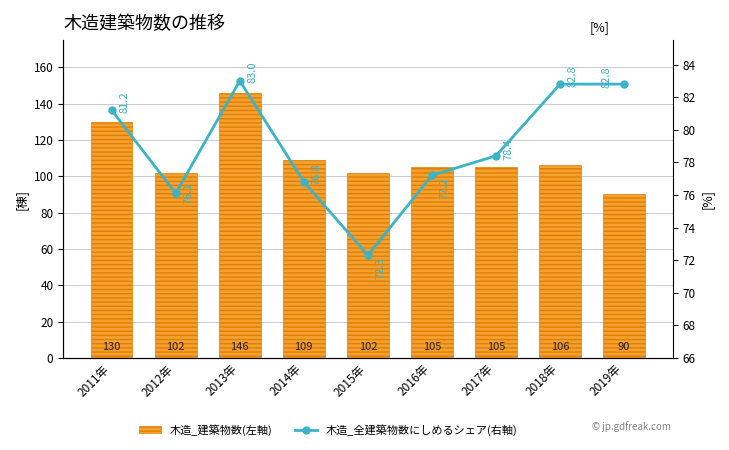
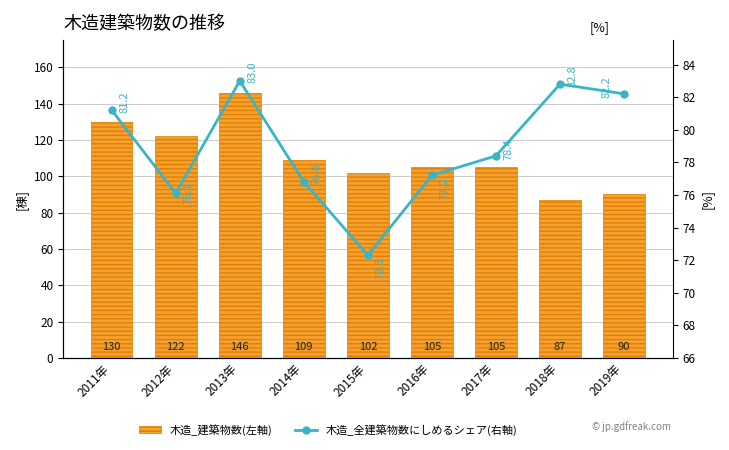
木造_建築物数(左軸)/2012年: 102 -> 122
木造_建築物数(左軸)/2018年: 106 -> 87
木造_全建築物数にしめるシェア(右軸)/2019年: 82.8 -> 82.2
